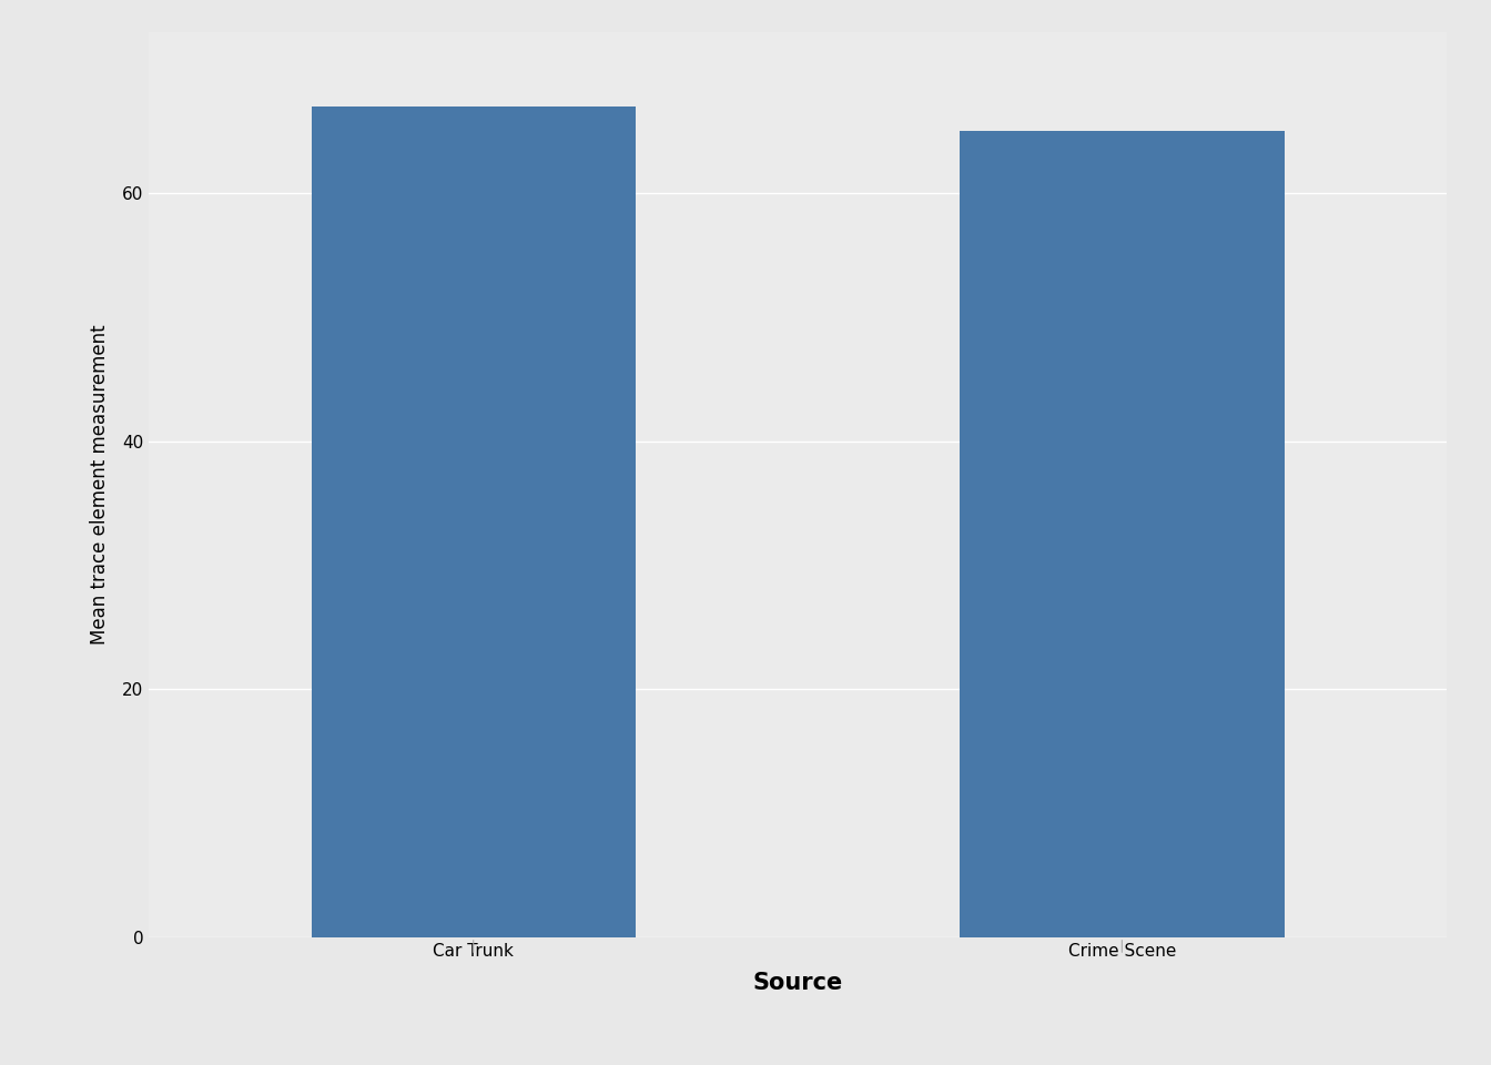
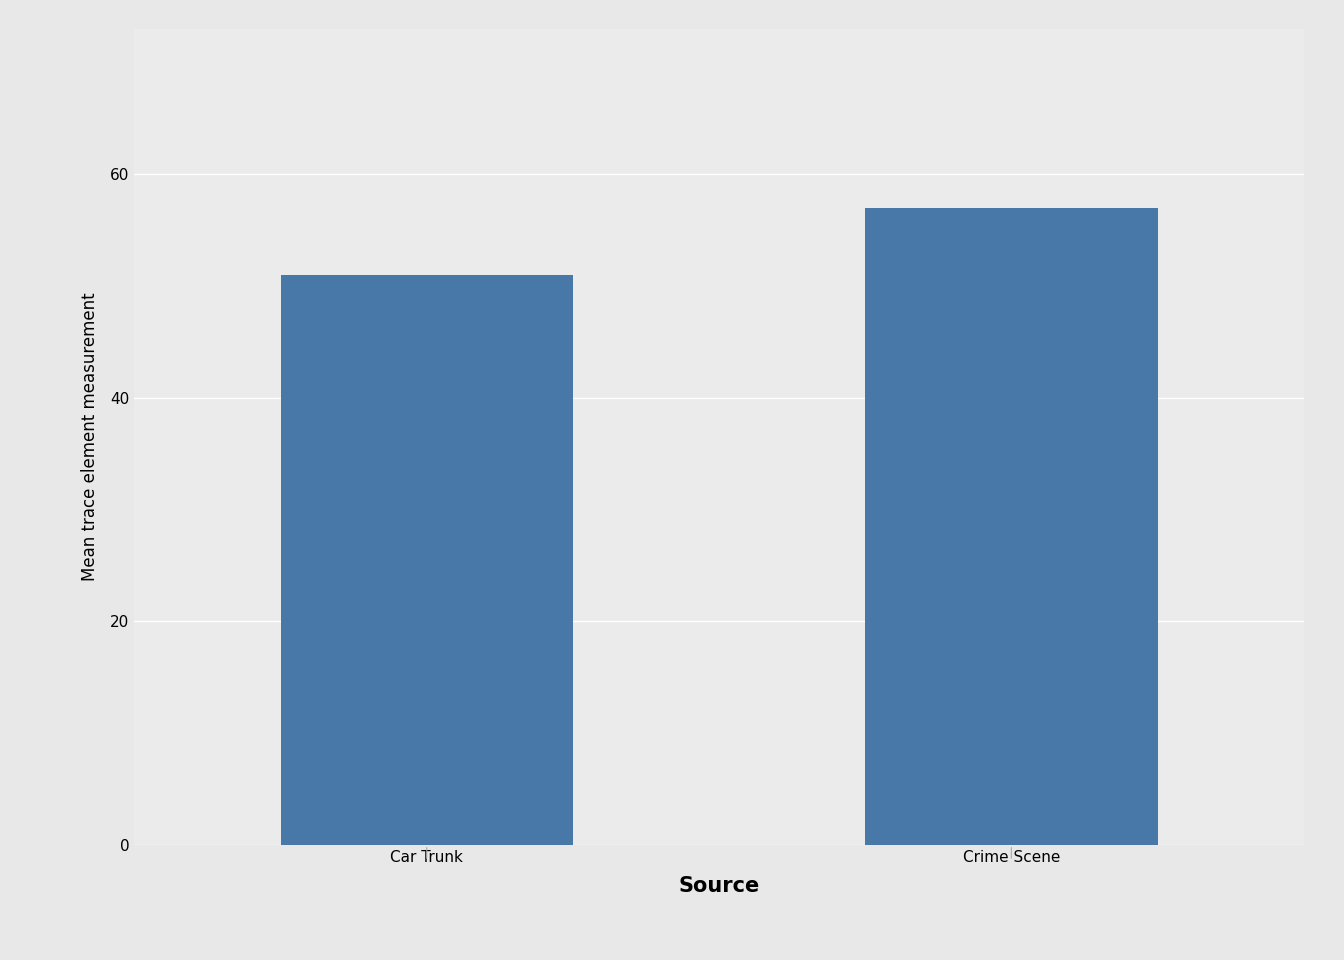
Car Trunk: 67 -> 51
Crime Scene: 65 -> 57
